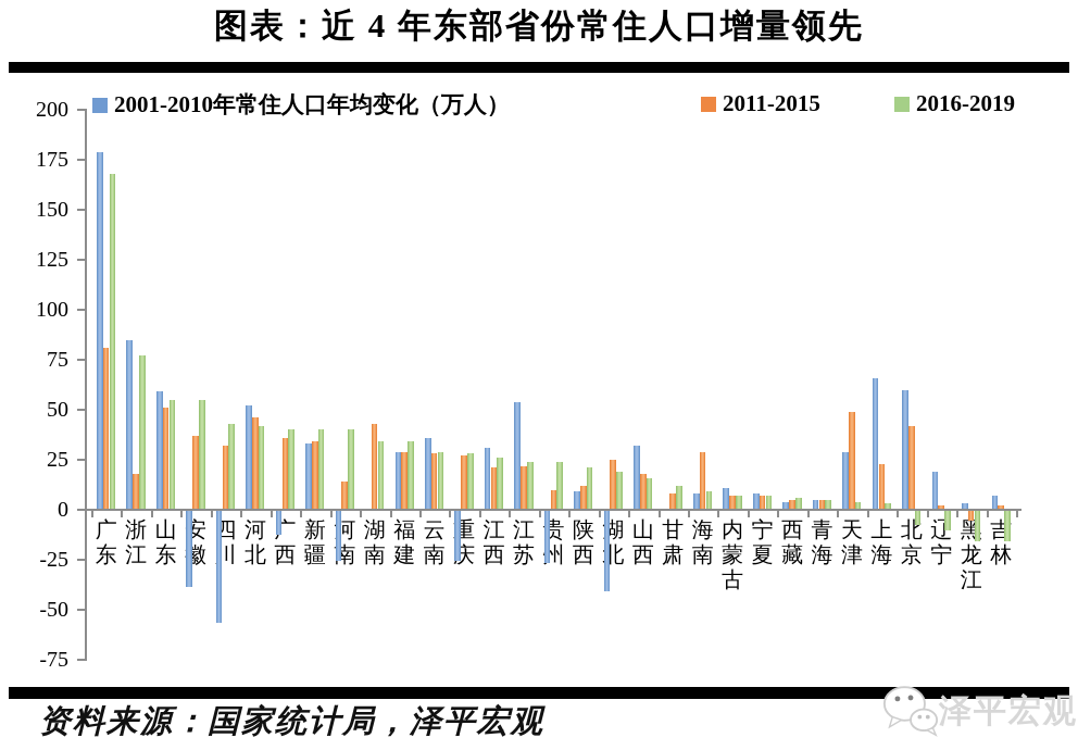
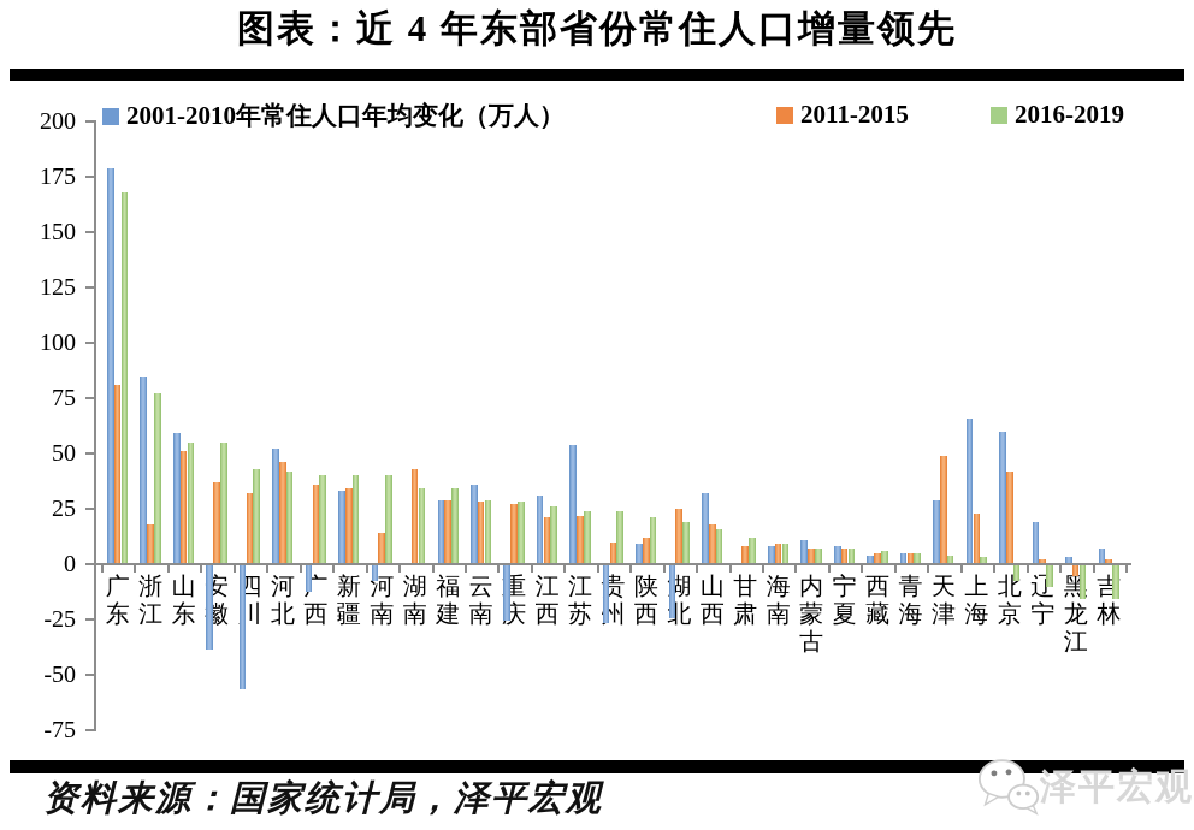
2001-2010年常住人口年均变化（万人）/河南: -25 -> -7
2001-2010年常住人口年均变化（万人）/湖北: -40 -> -24
2011-2015/海南: 29 -> 9
